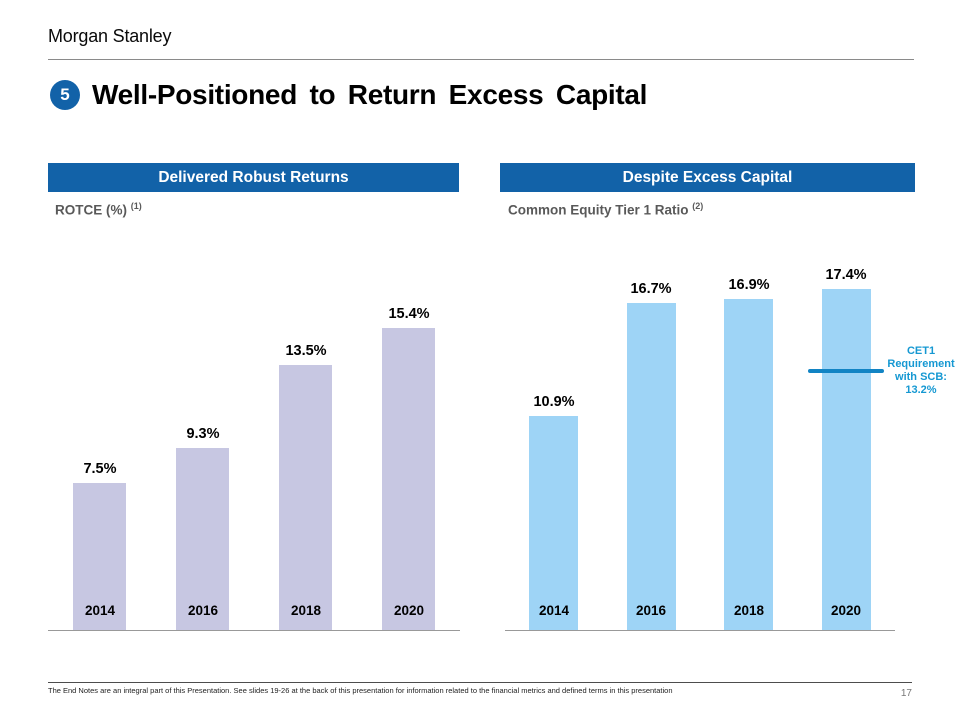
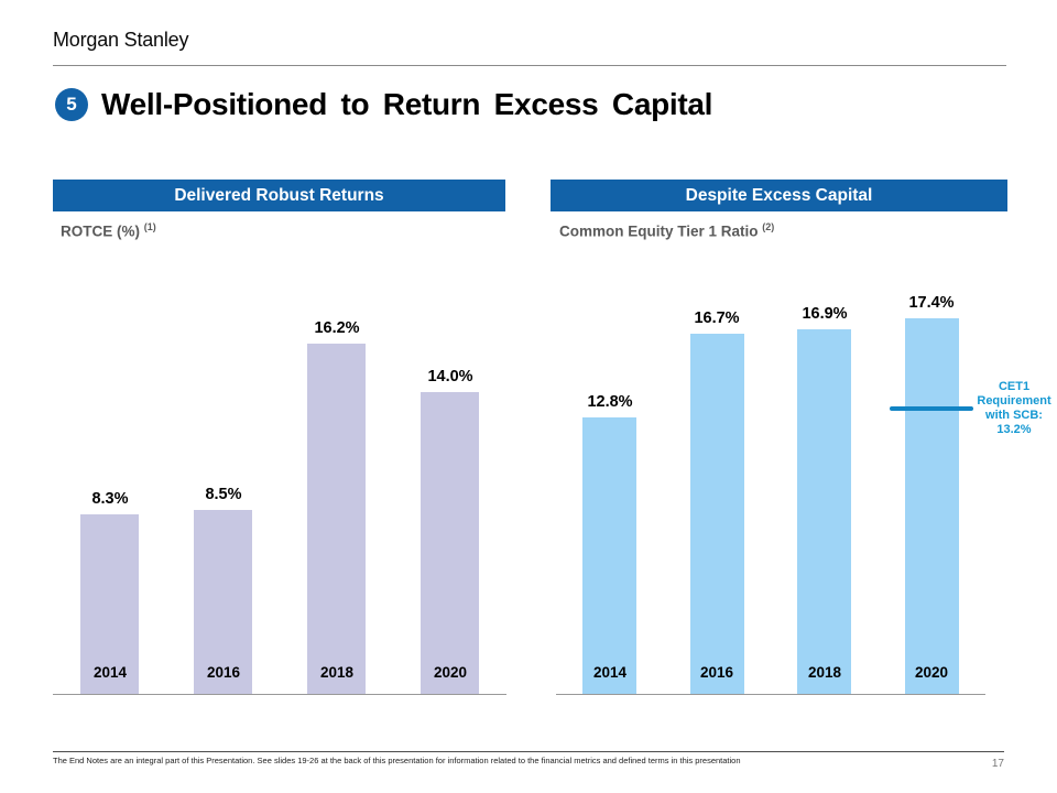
Delivered Robust Returns/2014: 7.5% -> 8.3%
Delivered Robust Returns/2016: 9.3% -> 8.5%
Delivered Robust Returns/2018: 13.5% -> 16.2%
Delivered Robust Returns/2020: 15.4% -> 14.0%
Despite Excess Capital/2014: 10.9% -> 12.8%
